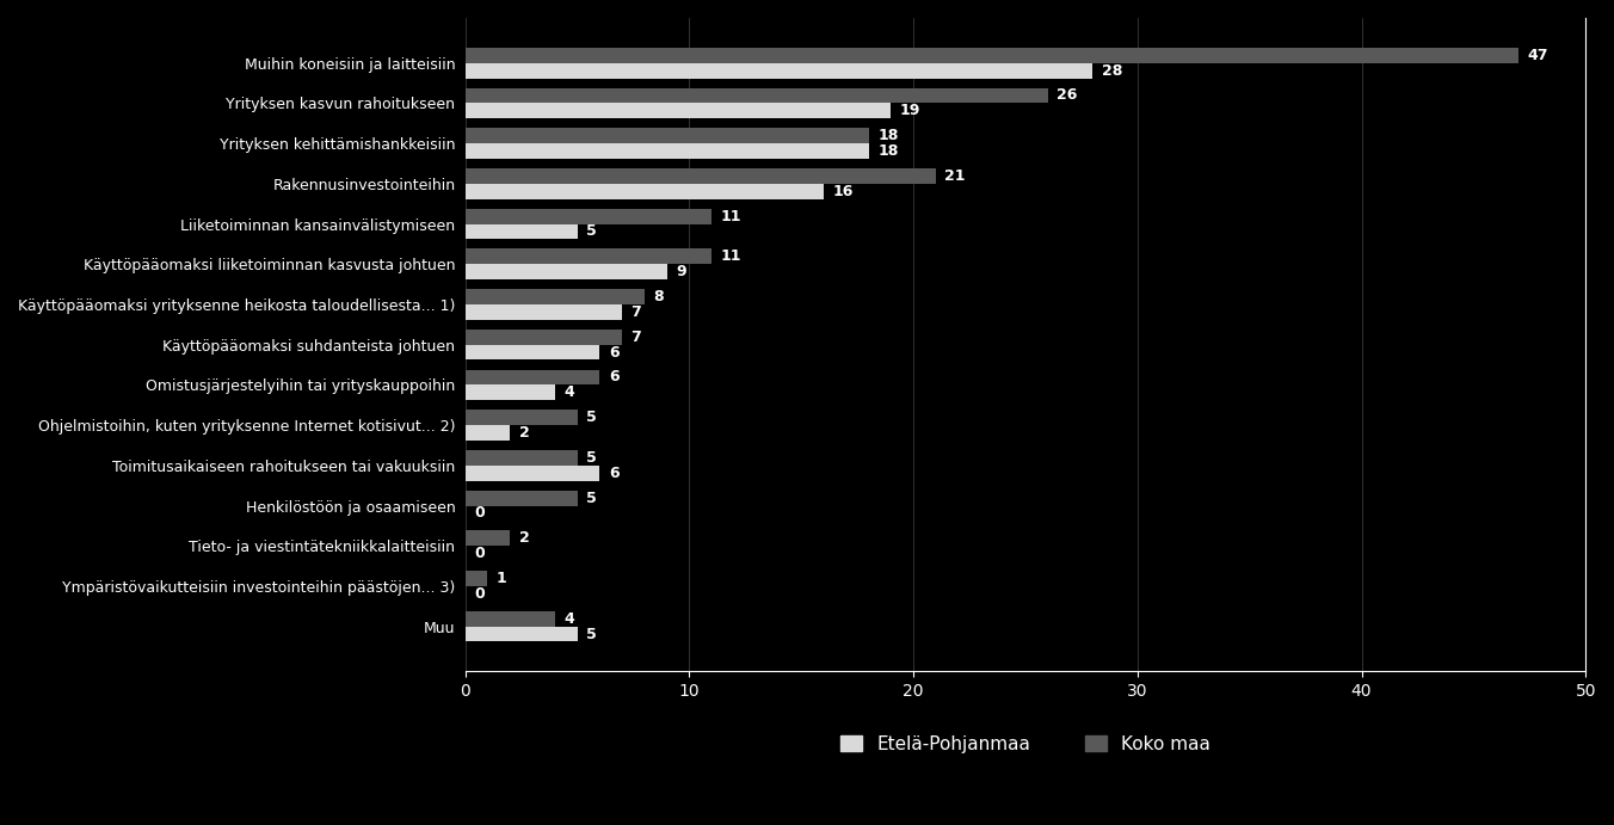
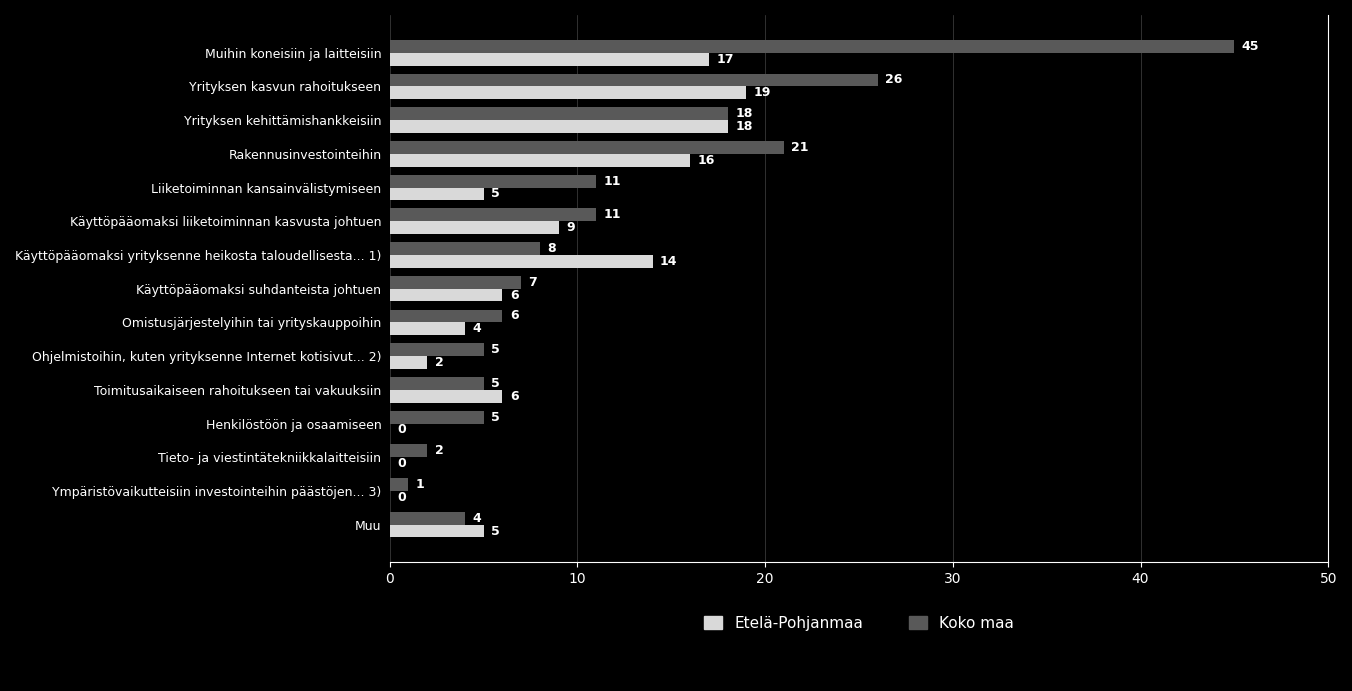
Koko maa/Muihin koneisiin ja laitteisiin: 47 -> 45
Etelä-Pohjanmaa/Muihin koneisiin ja laitteisiin: 28 -> 17
Etelä-Pohjanmaa/Käyttöpääomaksi yrityksenne heikosta taloudellisesta... 1): 7 -> 14
